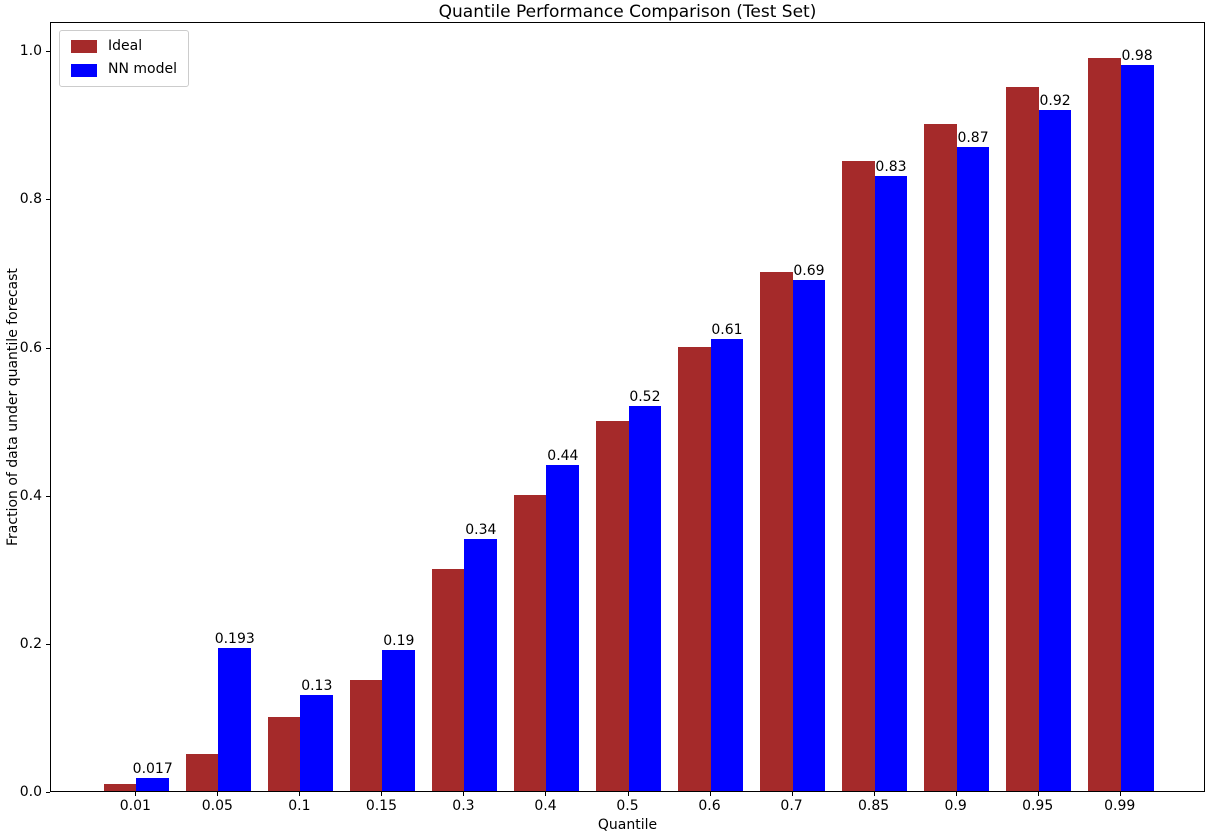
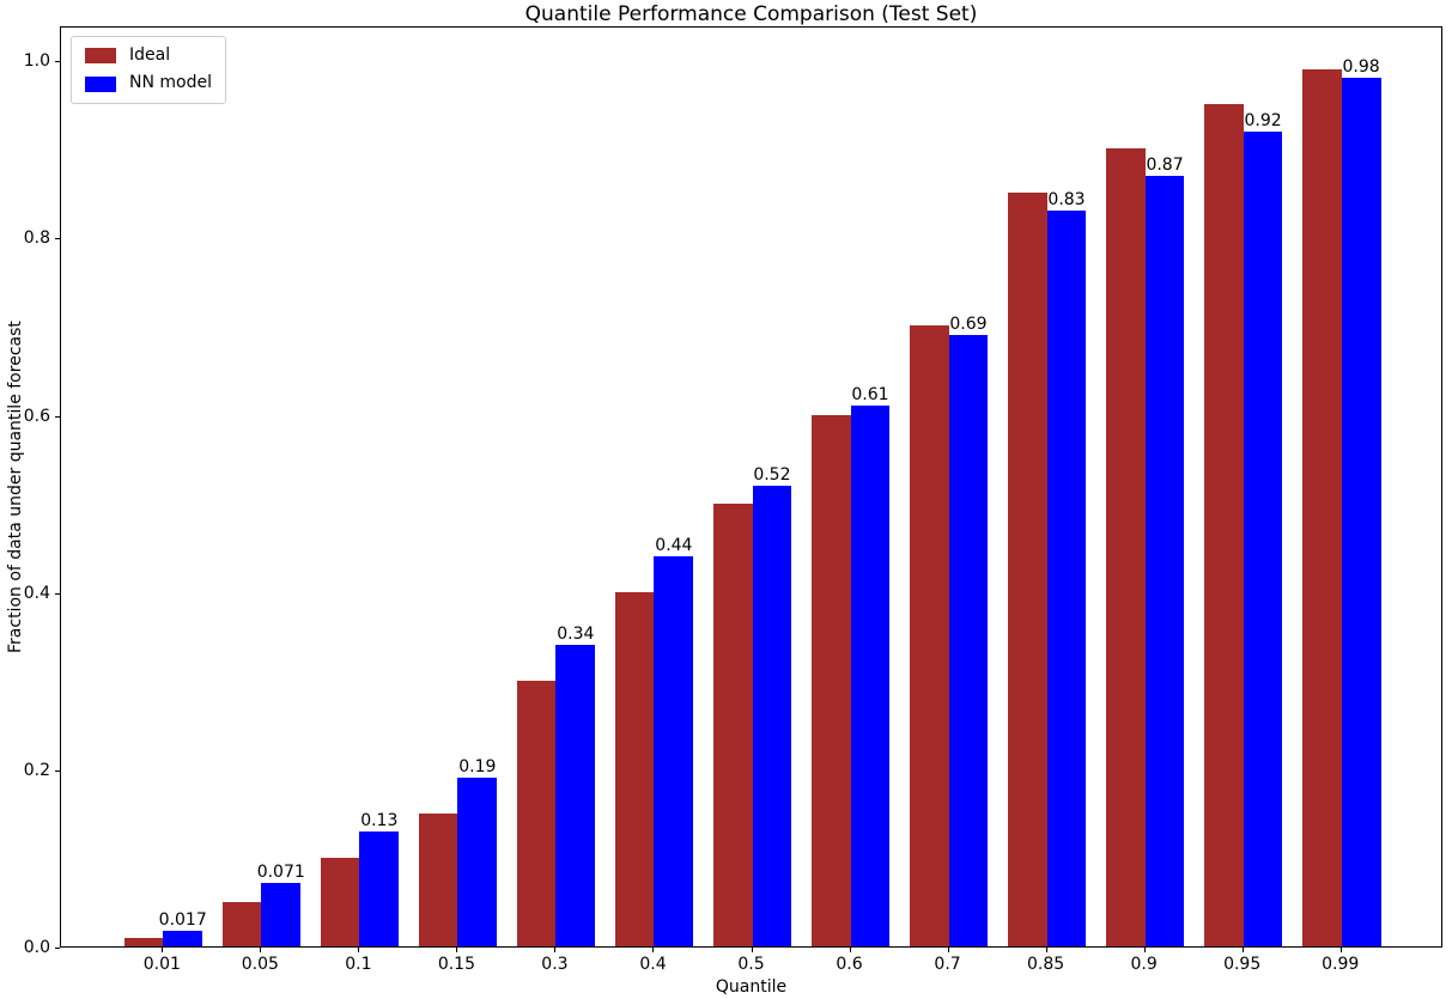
NN model/0.05: 0.193 -> 0.071
